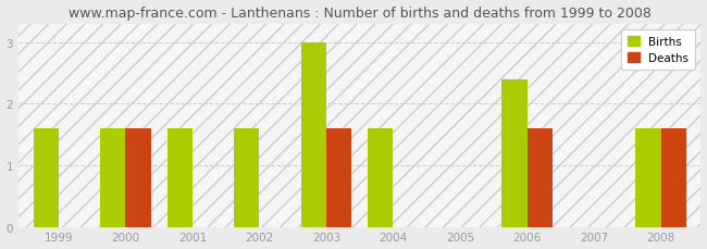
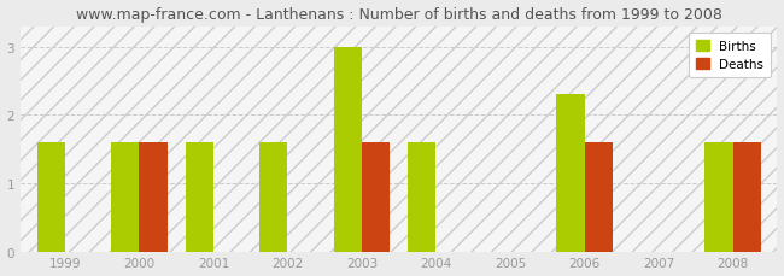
Births/2006: 2.4 -> 2.3
